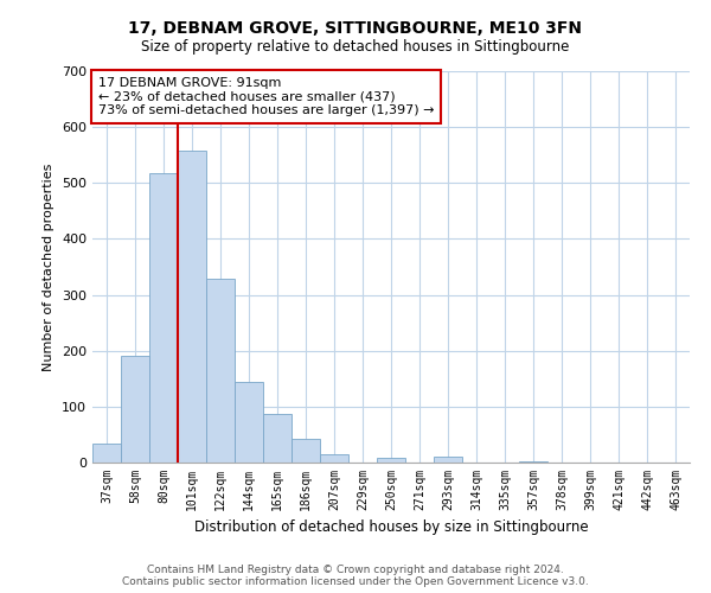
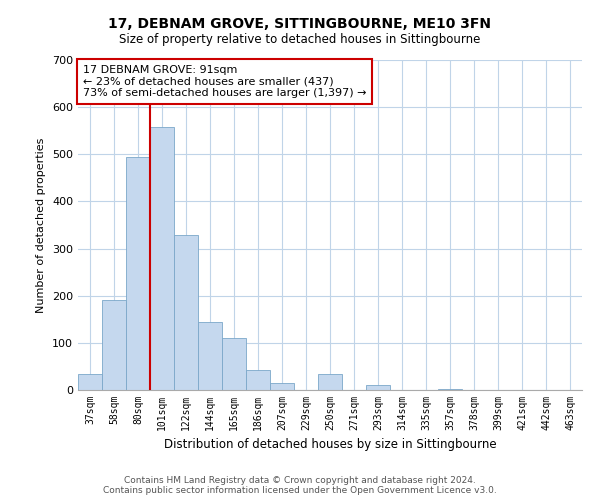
80sqm: 518 -> 495
165sqm: 87 -> 110
250sqm: 8 -> 35
